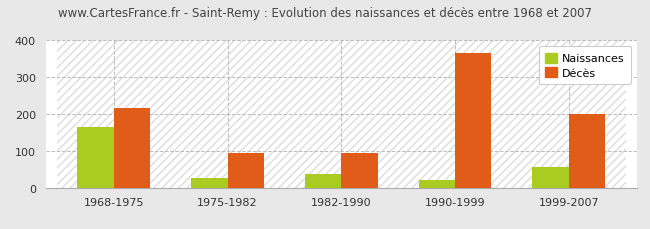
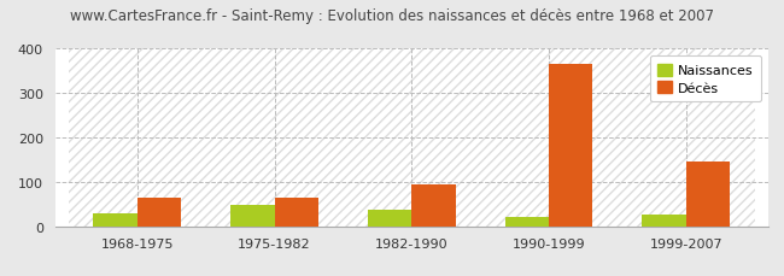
Naissances/1968-1975: 165 -> 28
Décès/1968-1975: 215 -> 65
Naissances/1975-1982: 25 -> 48
Décès/1975-1982: 95 -> 65
Naissances/1999-2007: 55 -> 25
Décès/1999-2007: 200 -> 147
